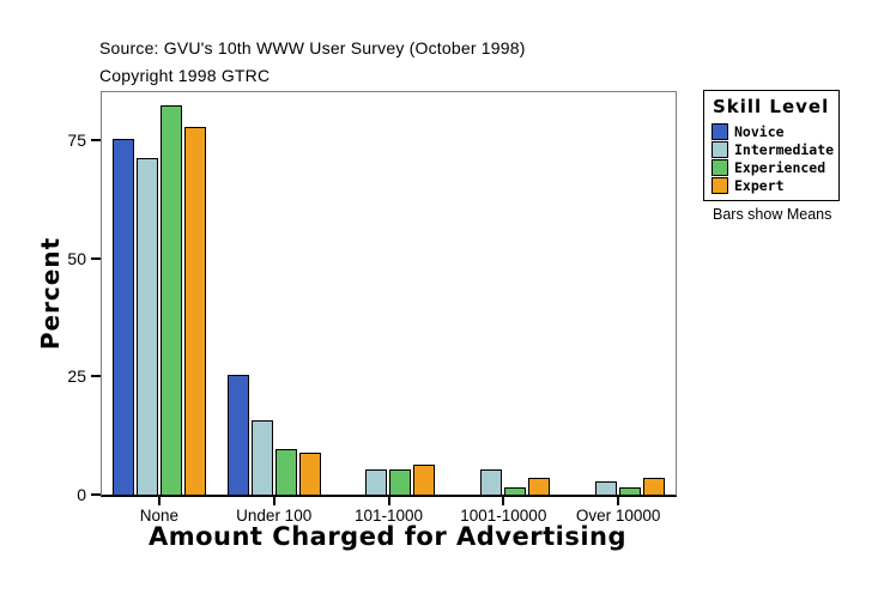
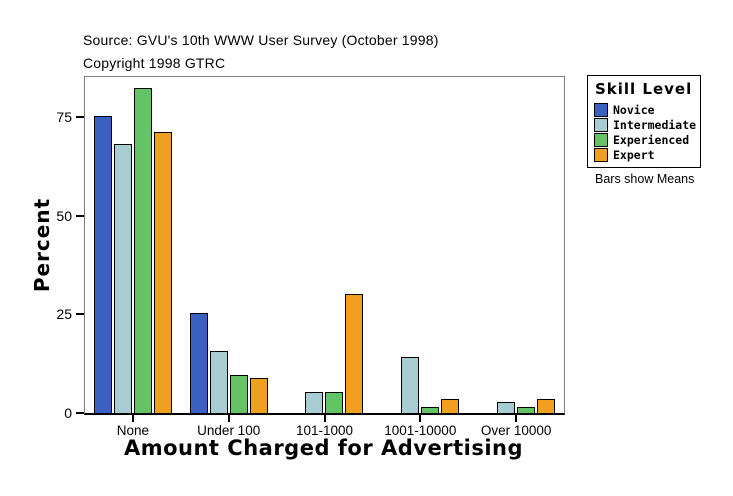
Intermediate/None: 71 -> 68
Expert/None: 78 -> 71
Expert/101-1000: 6 -> 30
Intermediate/1001-10000: 5 -> 14
